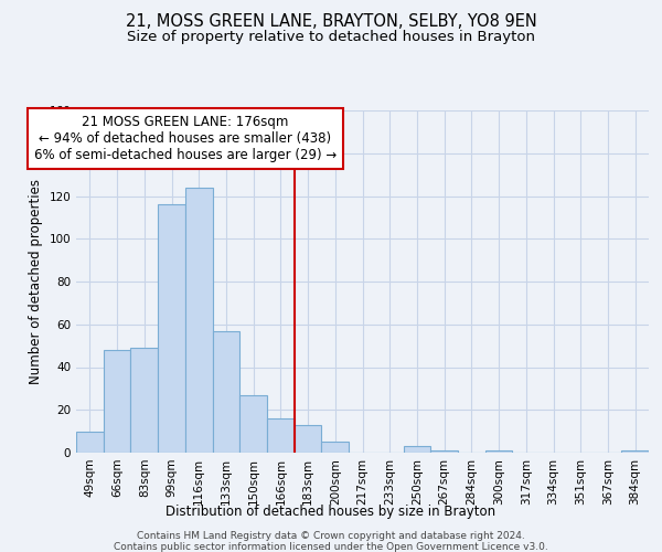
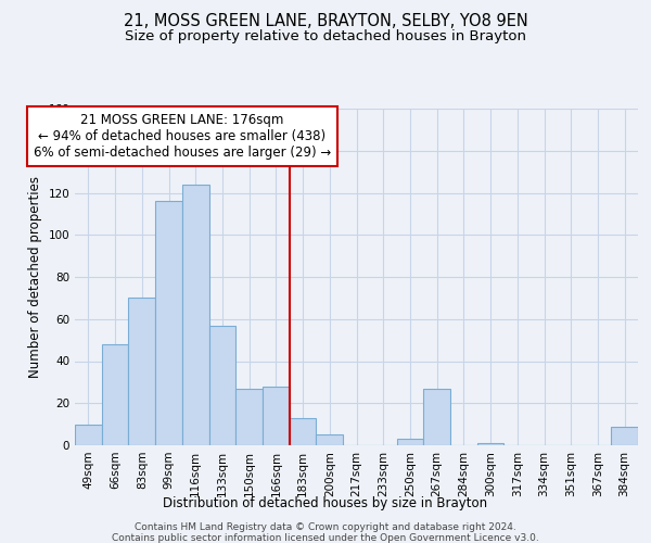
83sqm: 49 -> 70
166sqm: 16 -> 28
267sqm: 1 -> 27
384sqm: 1 -> 9
